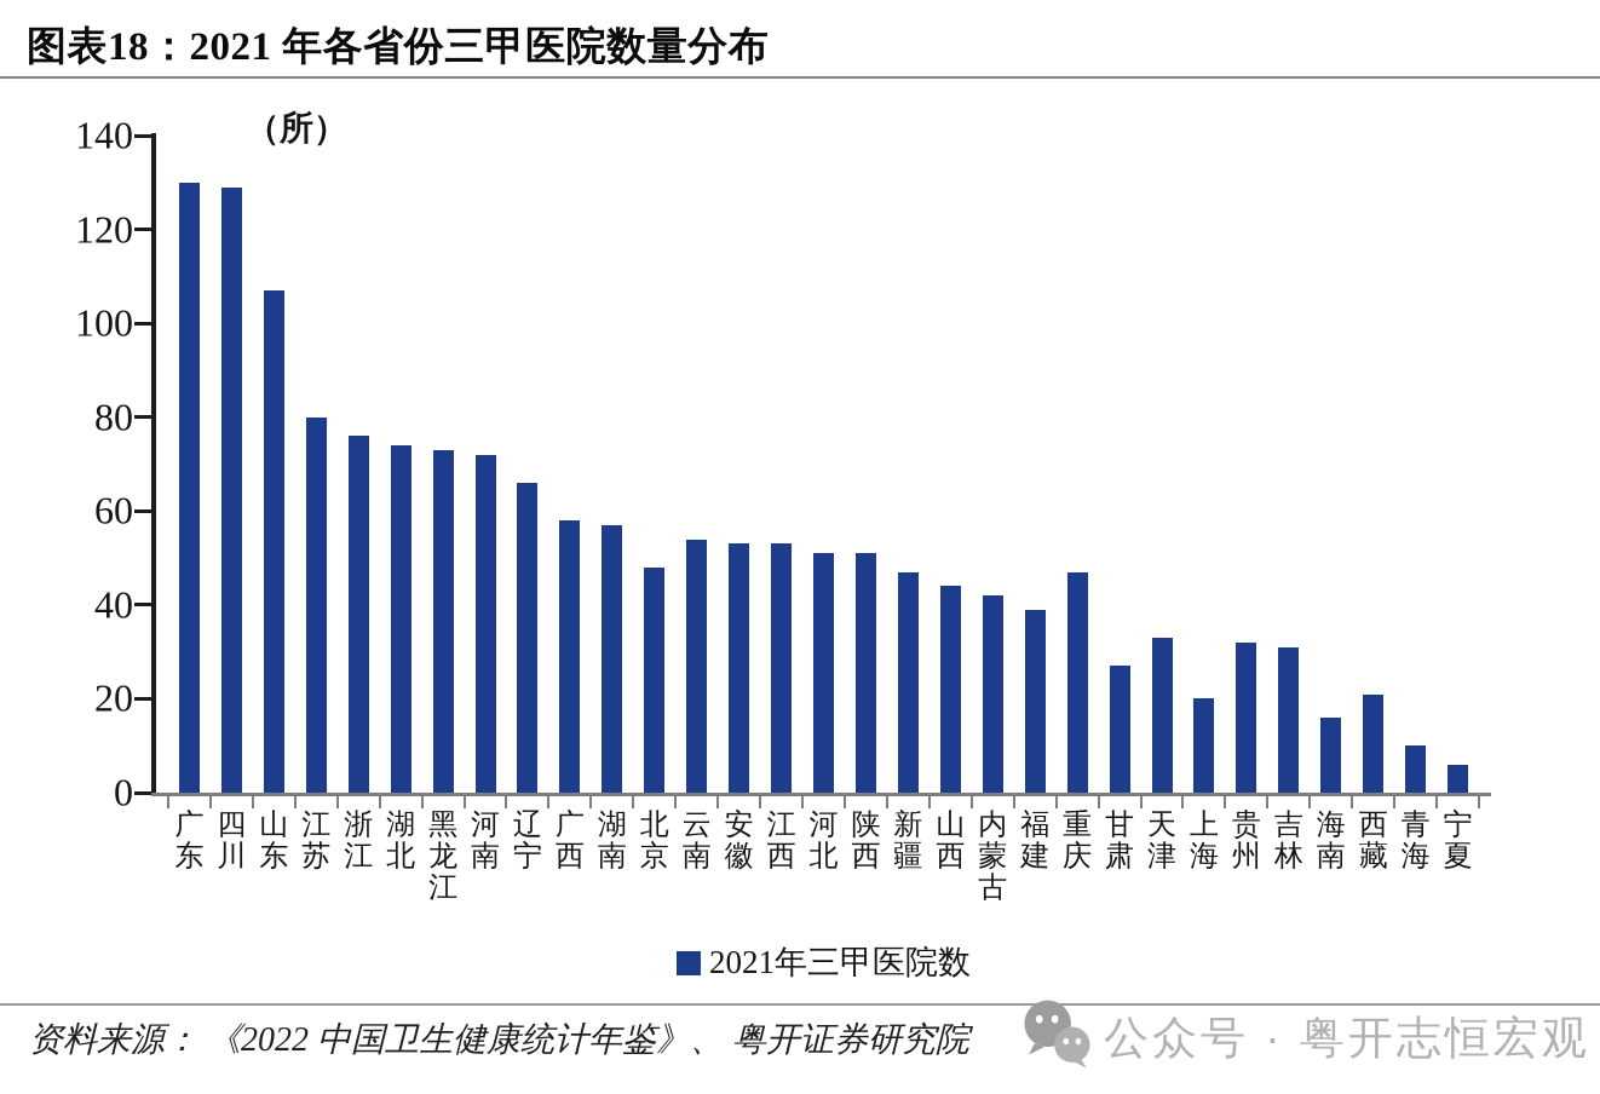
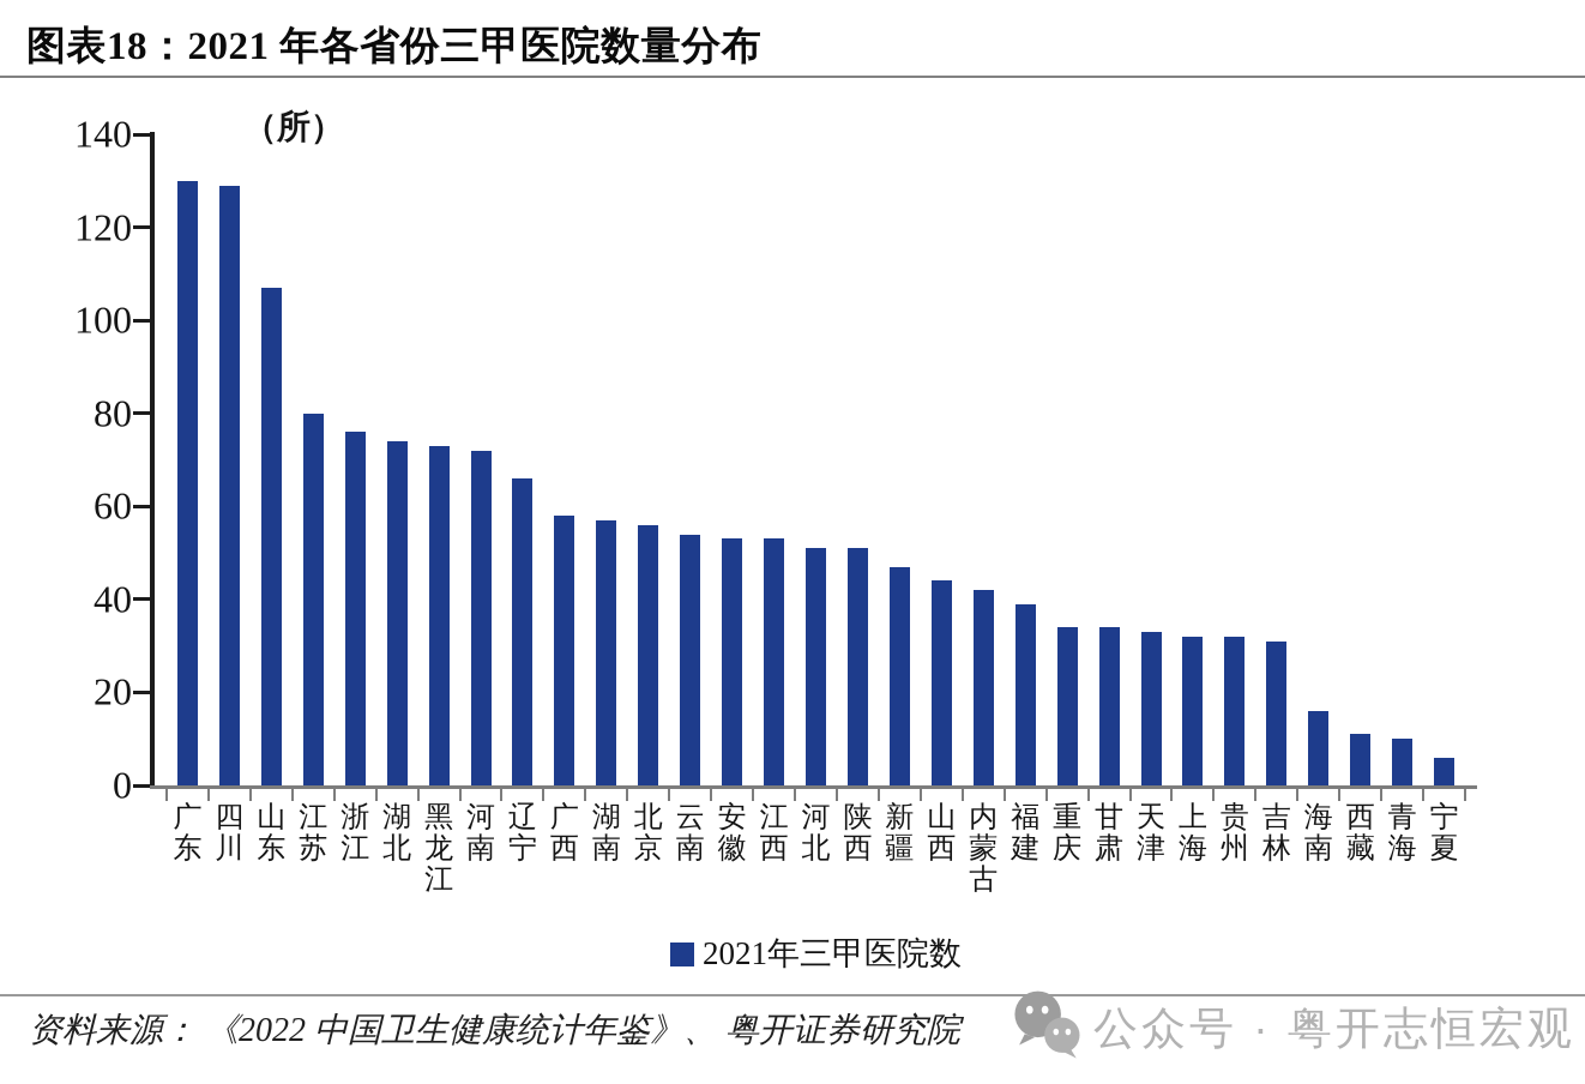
北京: 48 -> 56
重庆: 47 -> 34
甘肃: 27 -> 34
上海: 20 -> 32
西藏: 21 -> 11
